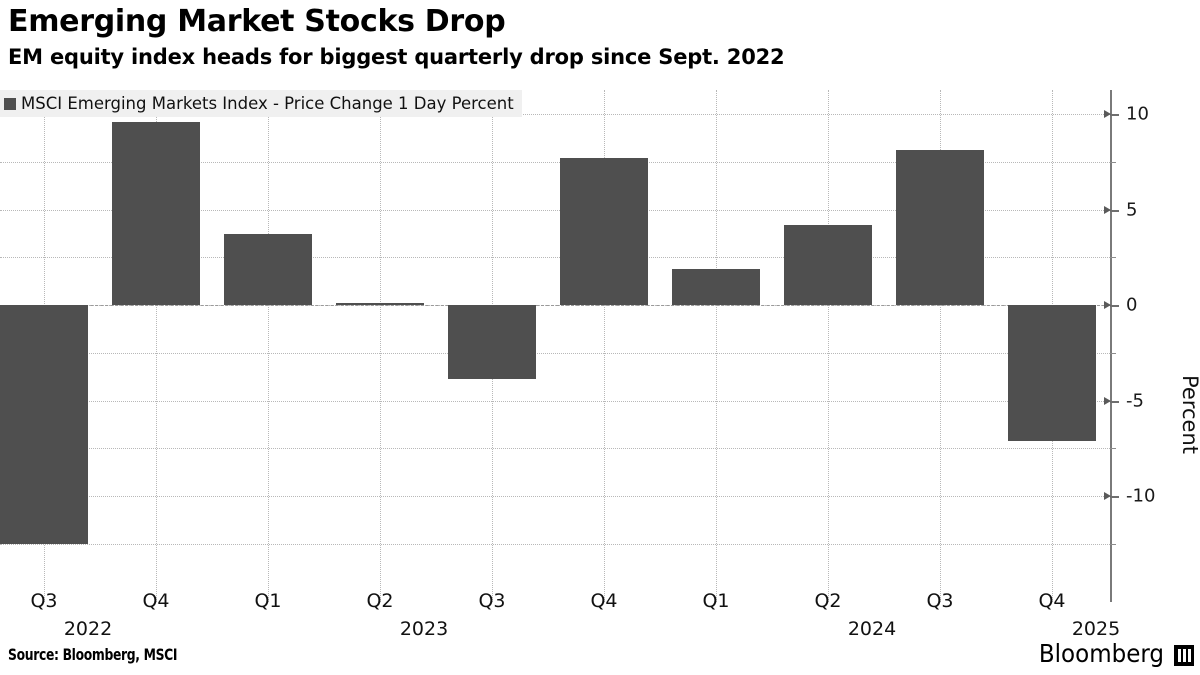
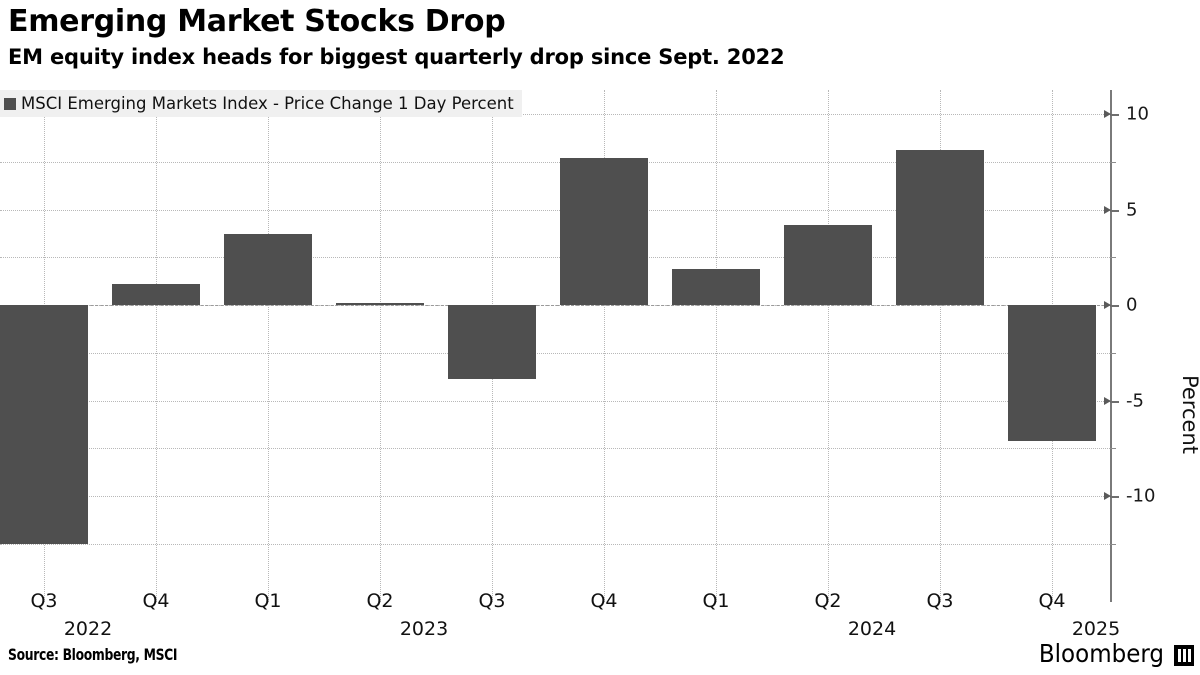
Q4 2022: 9.6 -> 1.1
